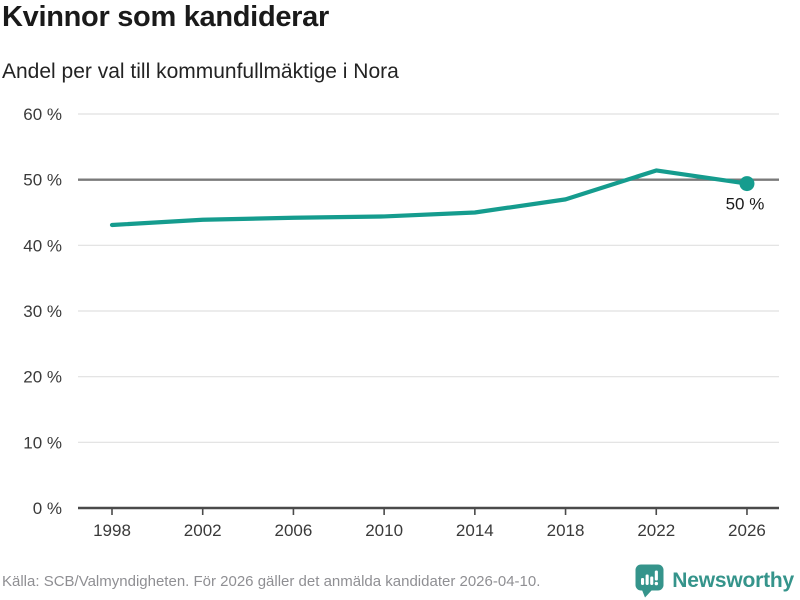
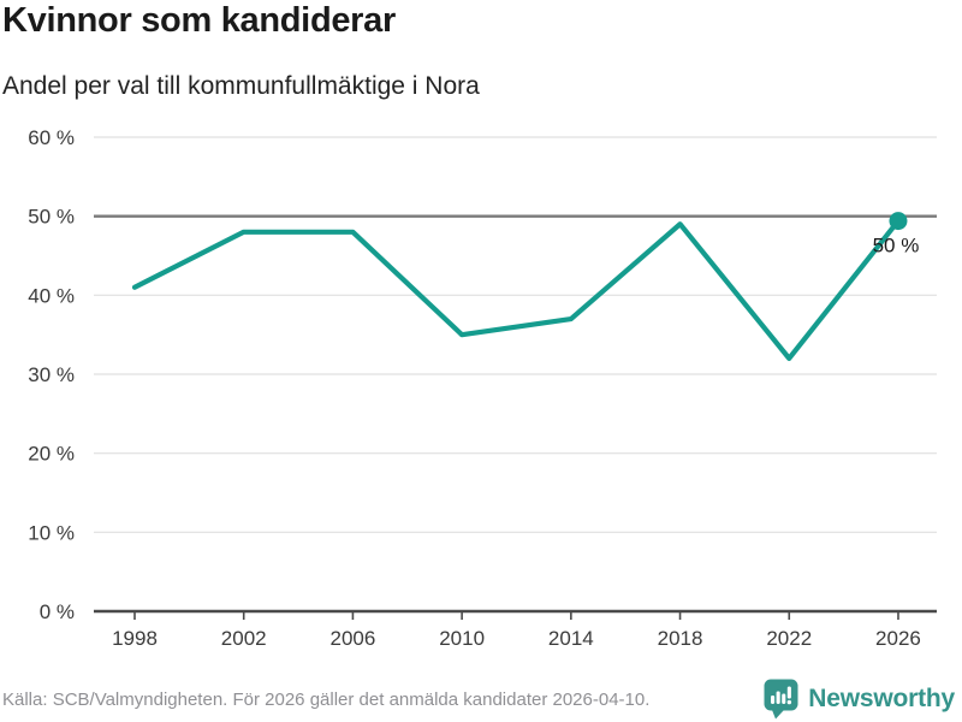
1998: 43% -> 41%
2002: 44% -> 48%
2006: 44% -> 48%
2010: 44% -> 35%
2014: 45% -> 37%
2018: 47% -> 49%
2022: 51% -> 32%
